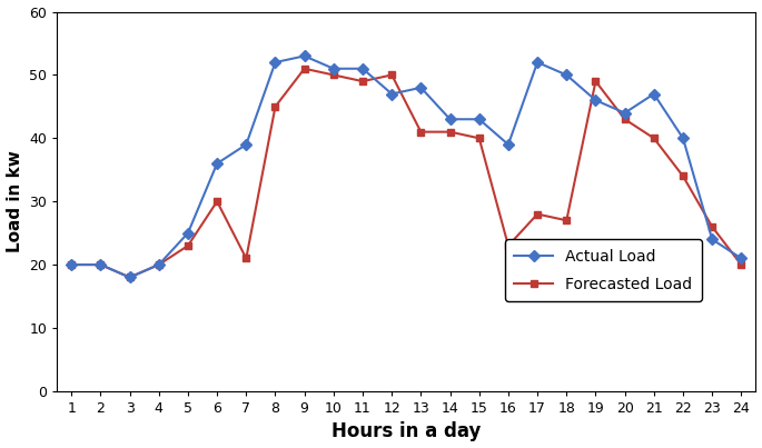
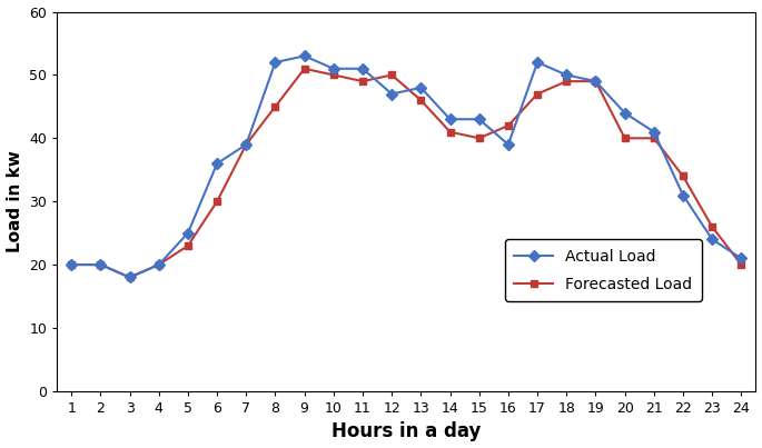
Forecasted Load/7: 21 -> 39
Forecasted Load/13: 41 -> 46
Forecasted Load/16: 23 -> 42
Forecasted Load/17: 28 -> 47
Forecasted Load/18: 27 -> 49
Actual Load/19: 46 -> 49
Forecasted Load/20: 43 -> 40
Actual Load/21: 47 -> 41
Actual Load/22: 40 -> 31
